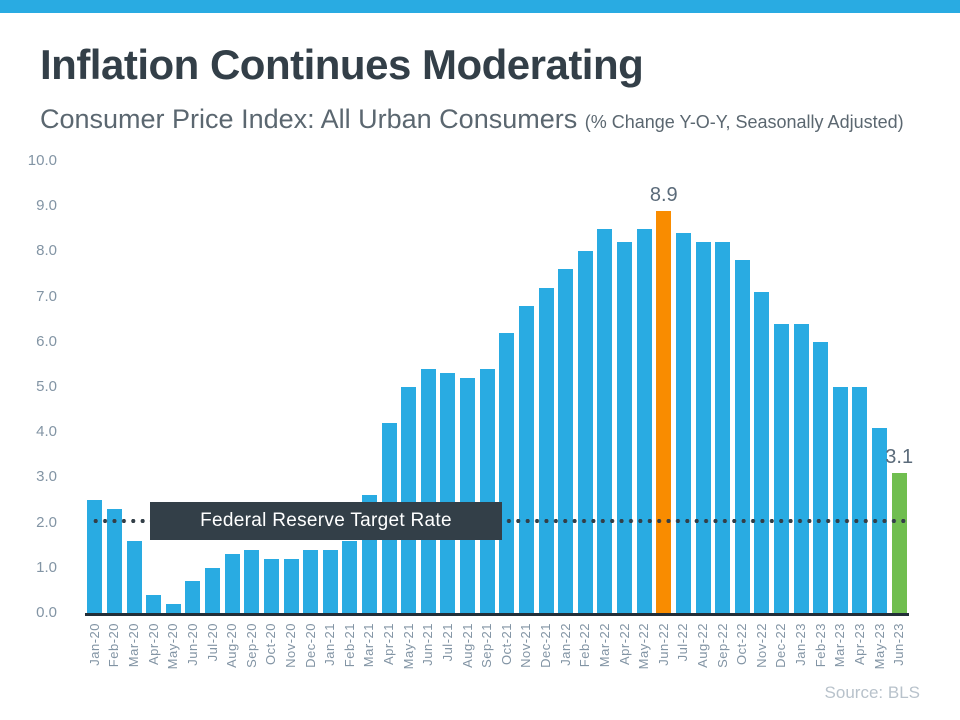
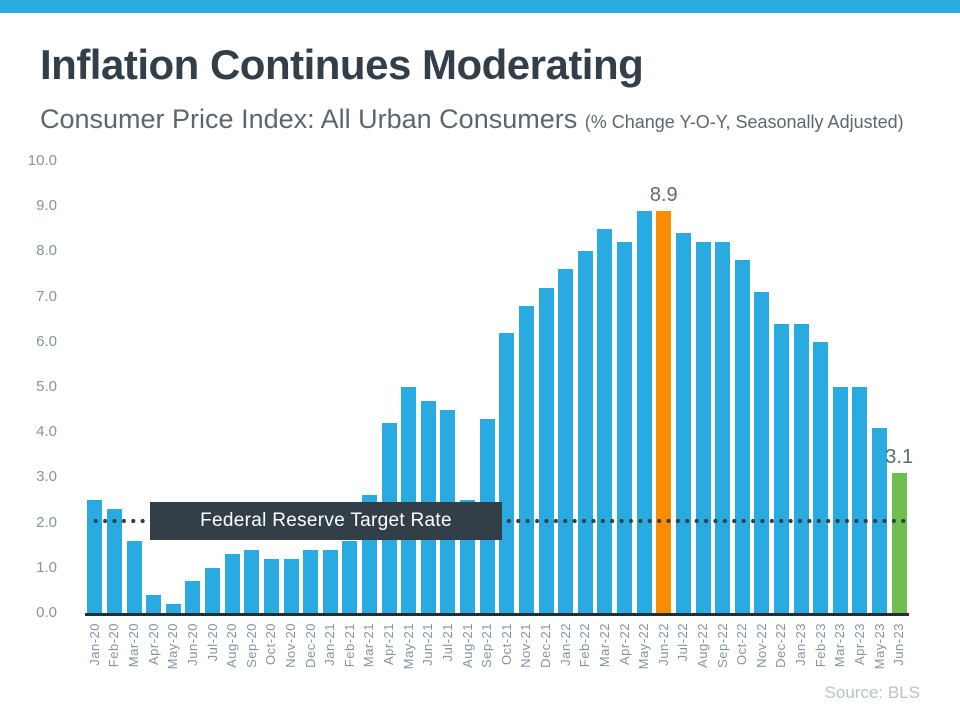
Jun-21: 5.4 -> 4.7
Jul-21: 5.3 -> 4.5
Aug-21: 5.2 -> 2.5
Sep-21: 5.4 -> 4.3
May-22: 8.5 -> 8.9
